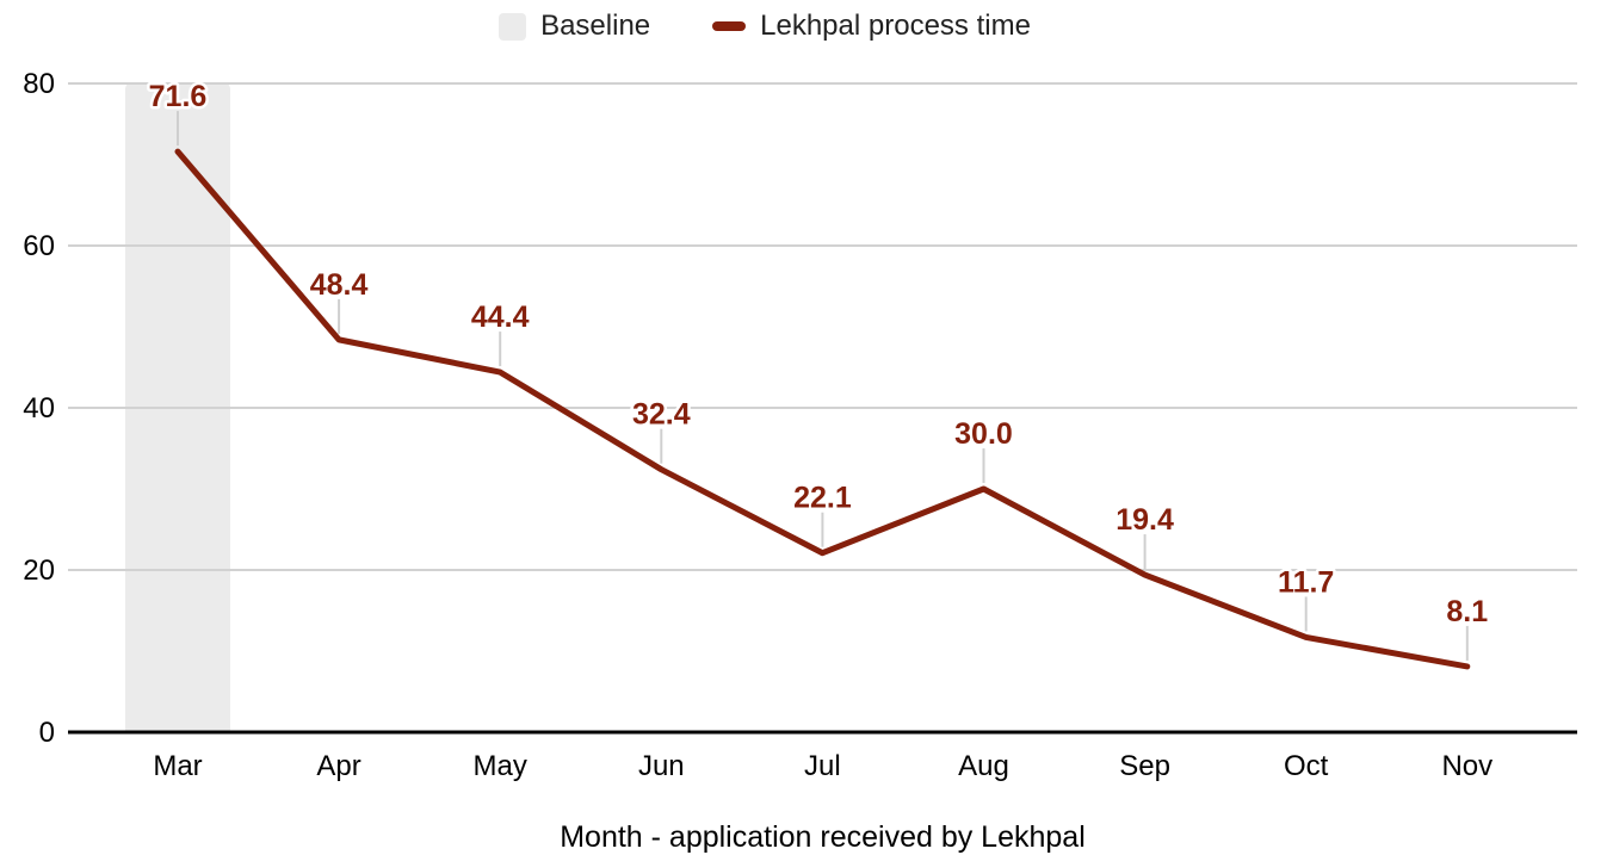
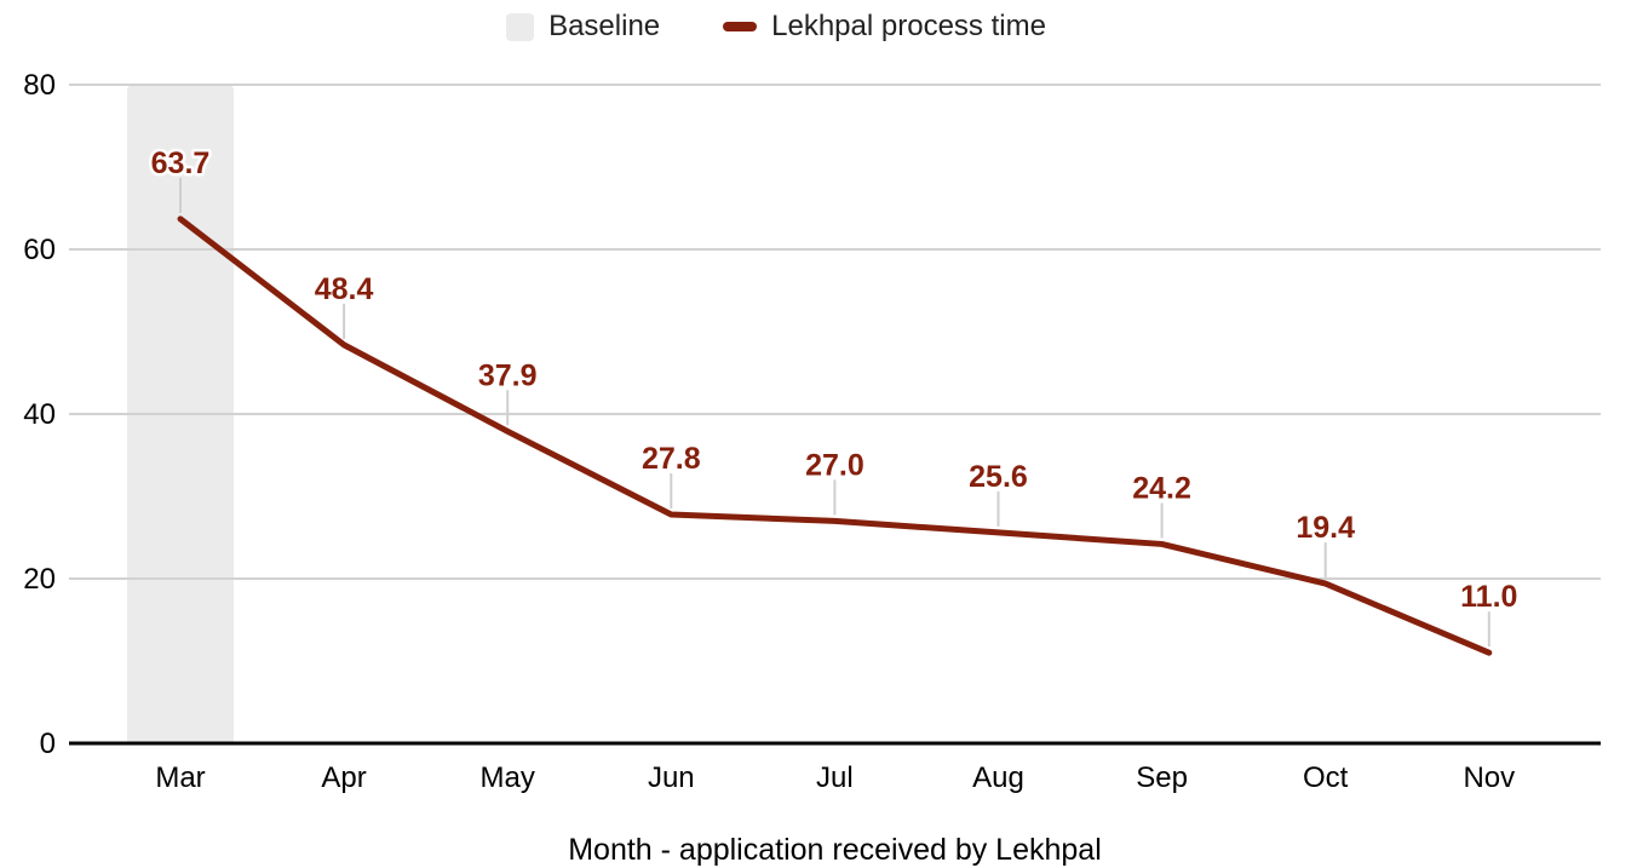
Mar: 71.6 -> 63.7
May: 44.4 -> 37.9
Jun: 32.4 -> 27.8
Jul: 22.1 -> 27.0
Aug: 30.0 -> 25.6
Sep: 19.4 -> 24.2
Oct: 11.7 -> 19.4
Nov: 8.1 -> 11.0
